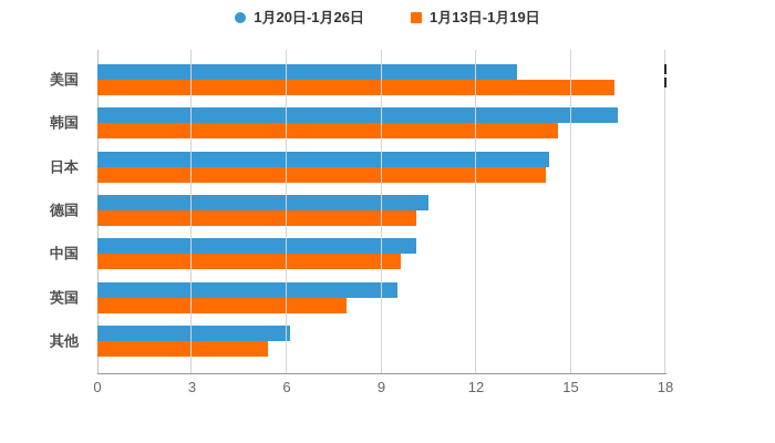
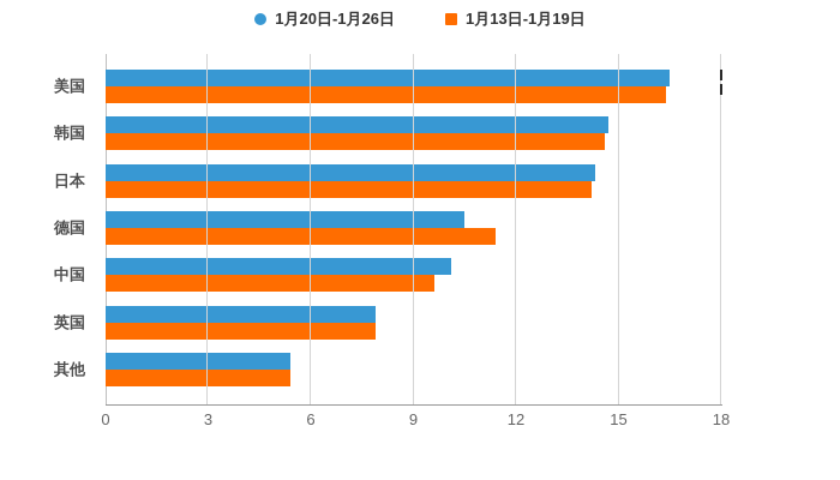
1月20日-1月26日/美国: 13.3 -> 16.5
1月20日-1月26日/韩国: 16.5 -> 14.7
1月13日-1月19日/德国: 10.1 -> 11.4
1月20日-1月26日/英国: 9.5 -> 7.9
1月20日-1月26日/其他: 6.1 -> 5.4
